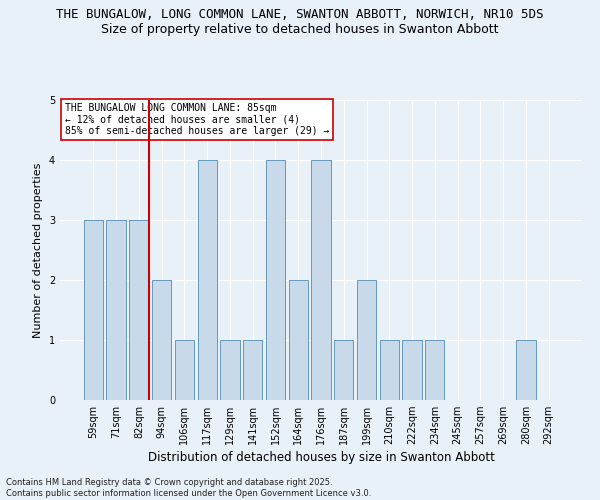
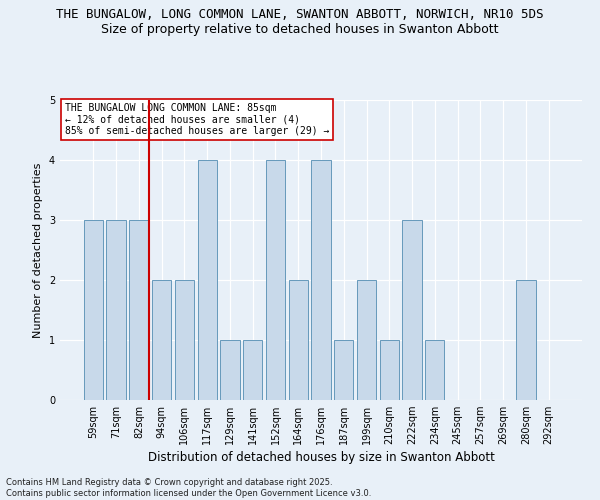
106sqm: 1 -> 2
222sqm: 1 -> 3
280sqm: 1 -> 2
